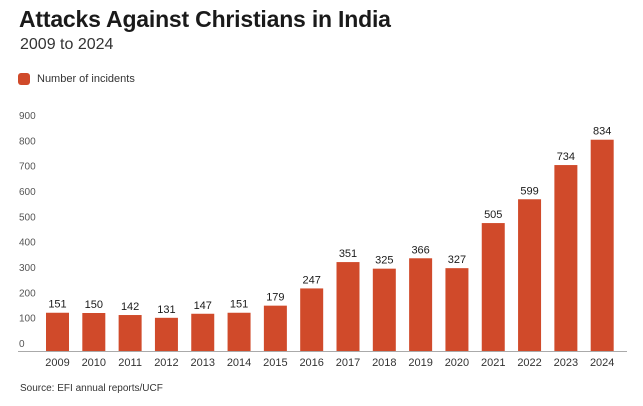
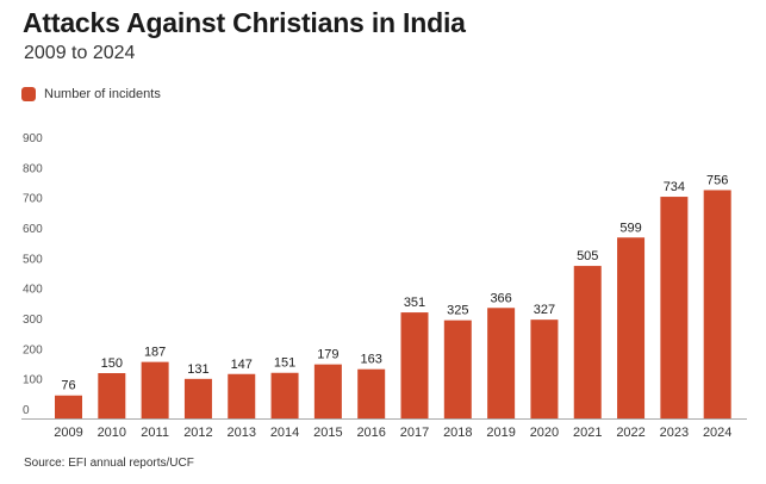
2009: 151 -> 76
2011: 142 -> 187
2016: 247 -> 163
2024: 834 -> 756
